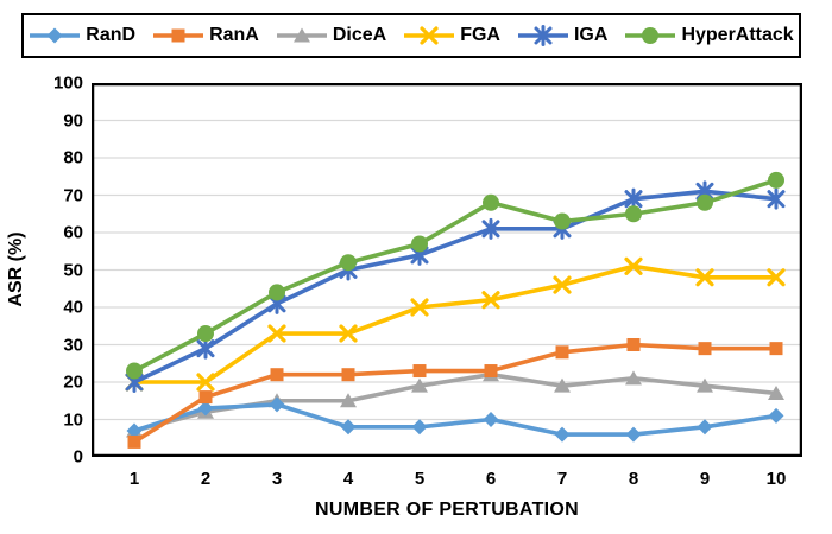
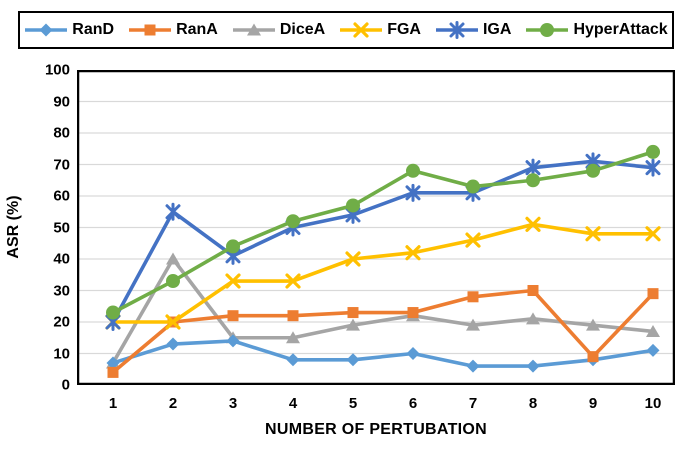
RanA/2: 16 -> 20
DiceA/2: 12 -> 40
IGA/2: 29 -> 55
RanA/9: 29 -> 9
